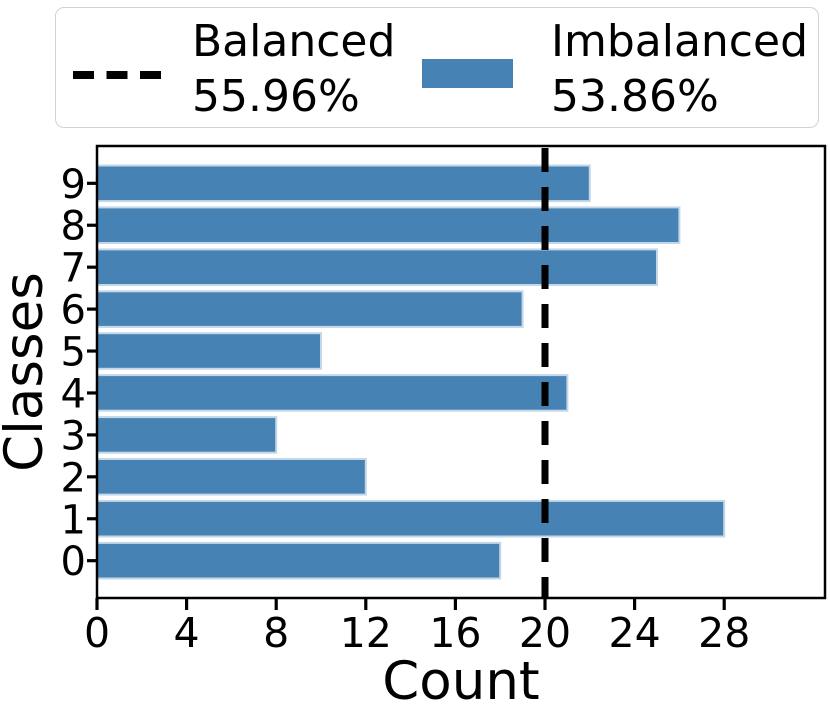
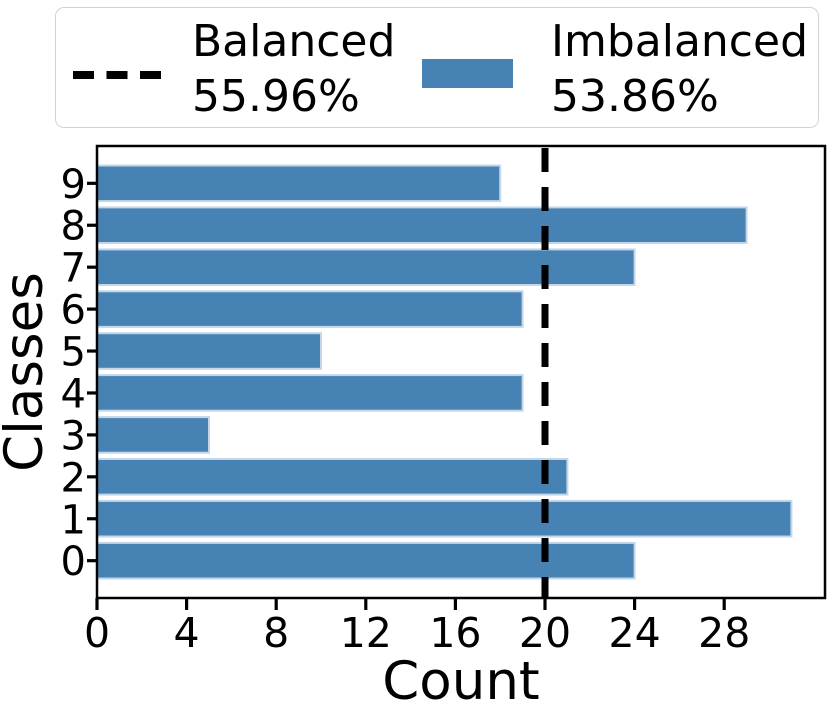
0: 18 -> 24
1: 28 -> 31
2: 12 -> 21
3: 8 -> 5
4: 21 -> 19
7: 25 -> 24
8: 26 -> 29
9: 22 -> 18
